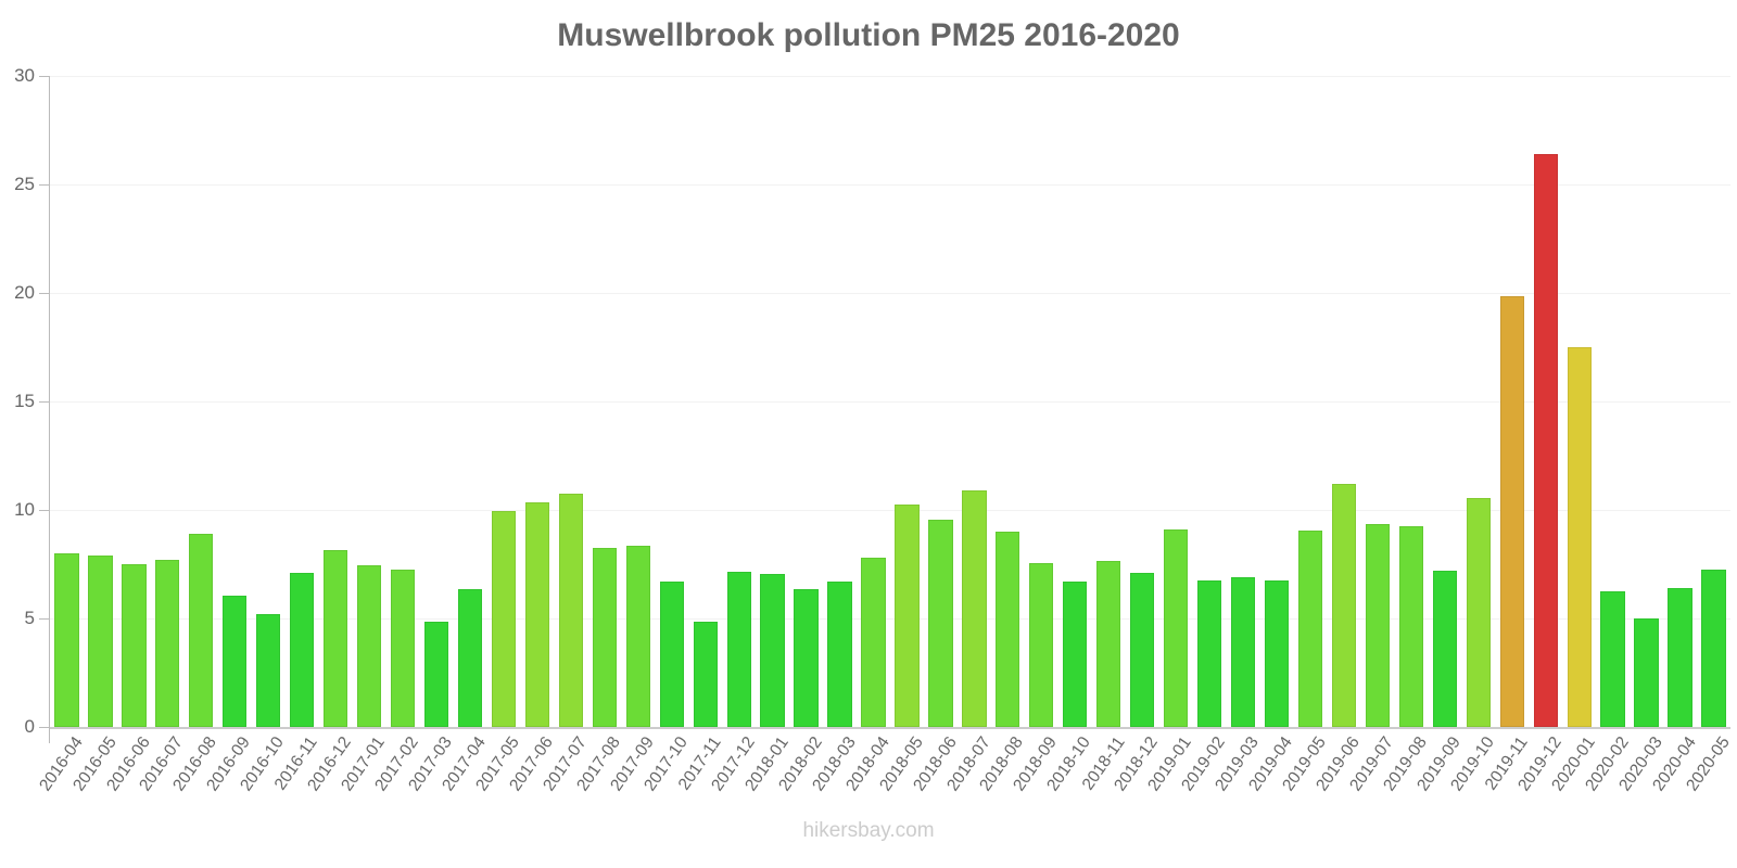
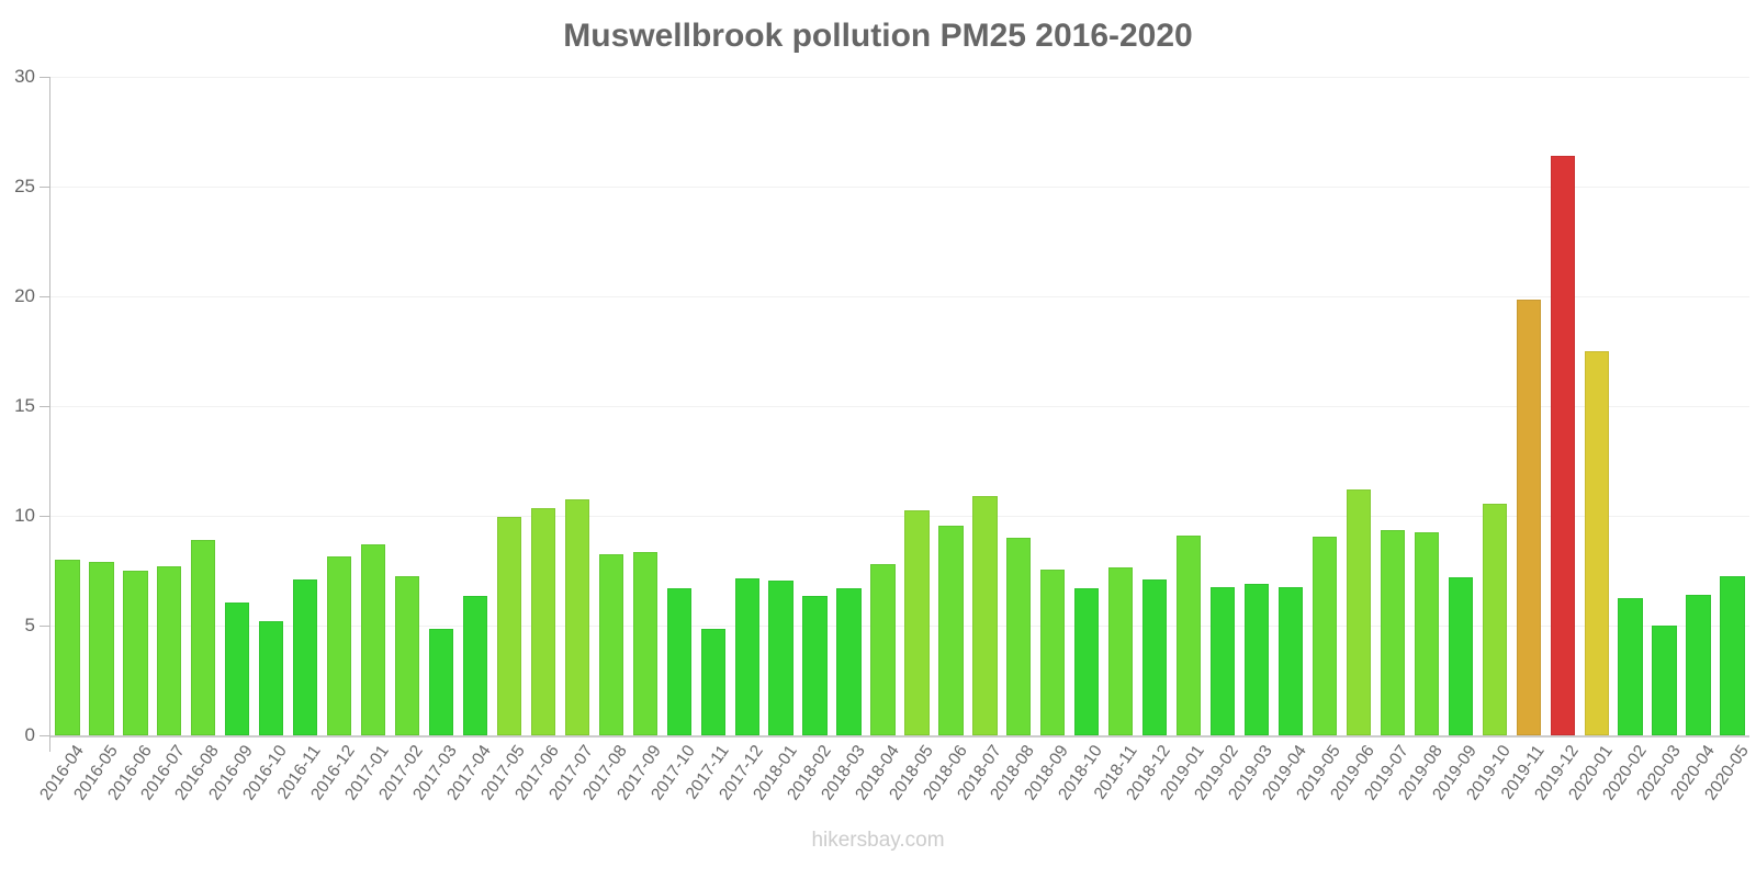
2017-01: 7.5 -> 8.7
